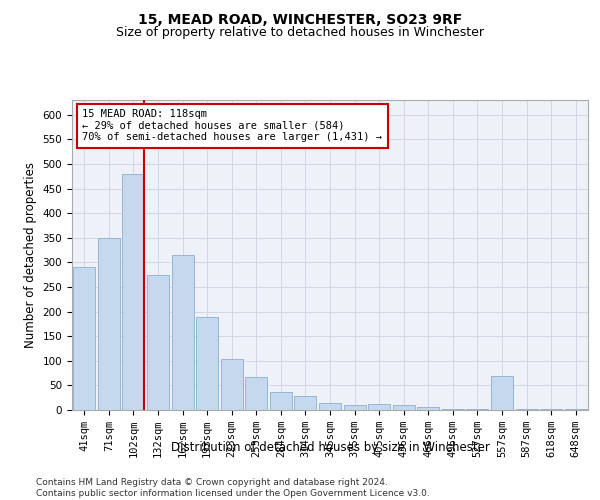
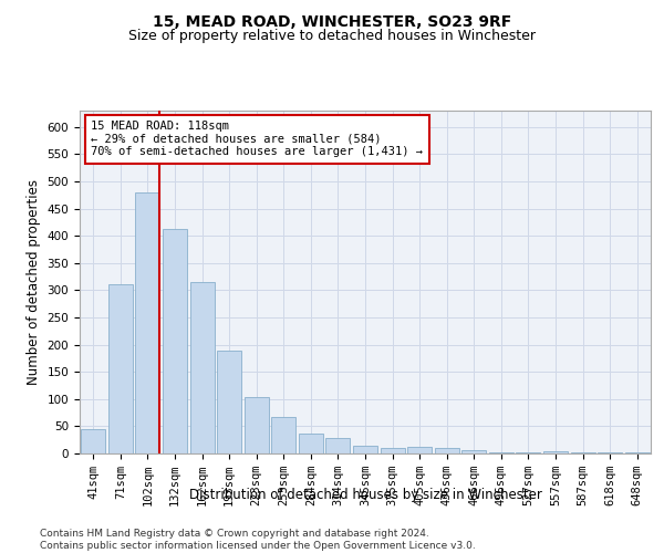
41sqm: 290 -> 45
71sqm: 350 -> 311
132sqm: 275 -> 413
557sqm: 70 -> 5
